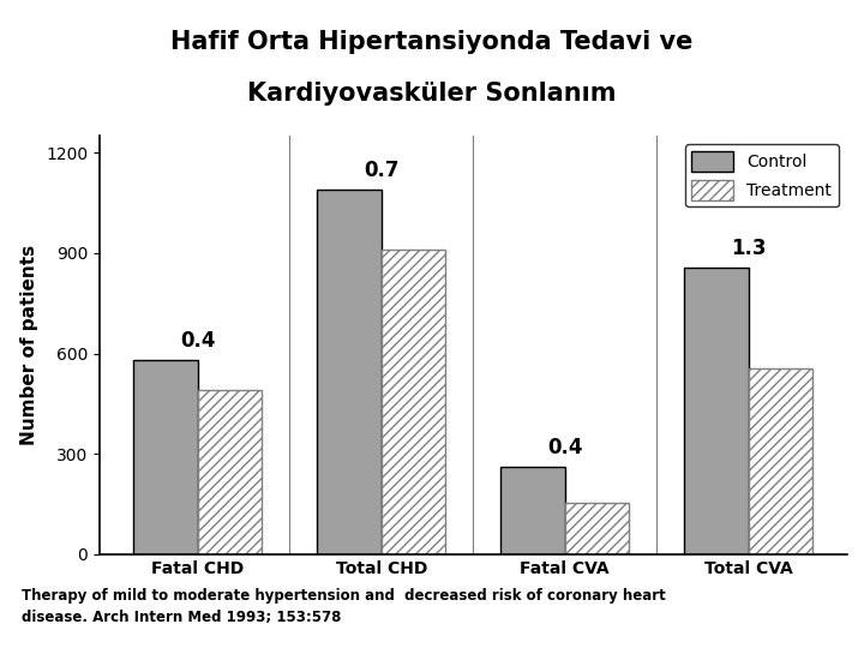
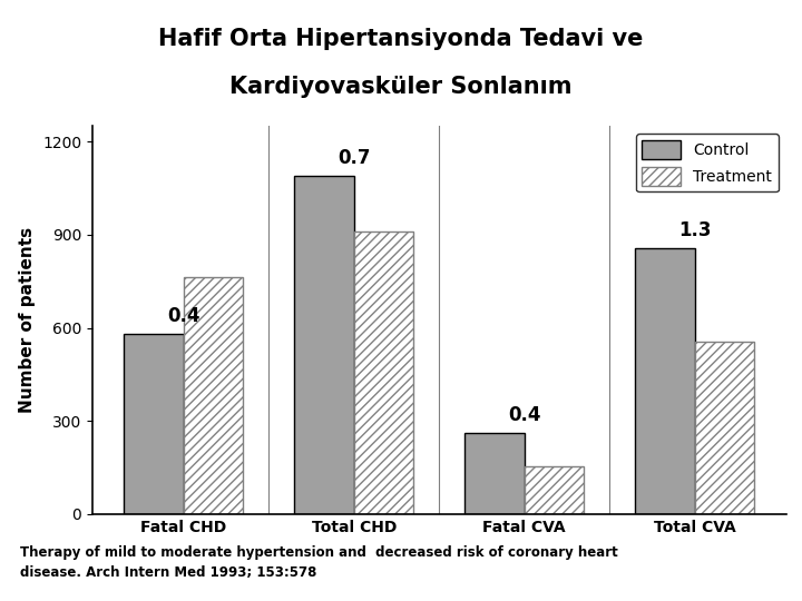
Treatment/Fatal CHD: 490 -> 765
